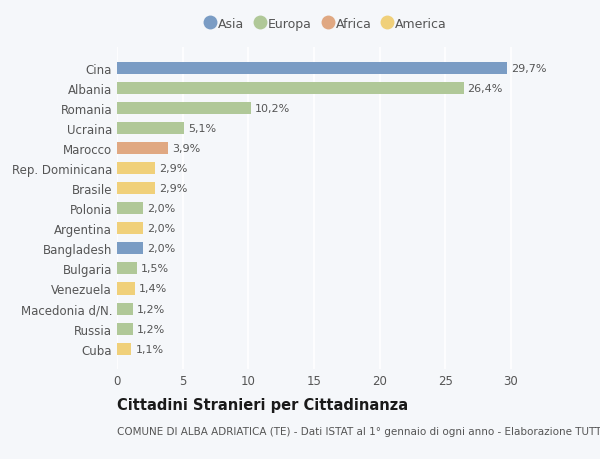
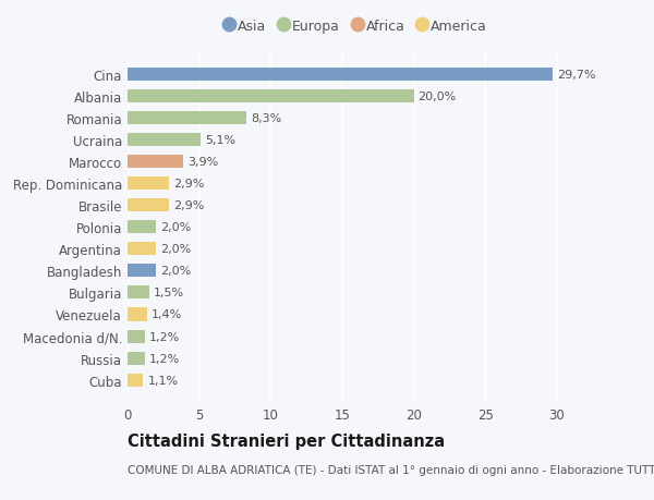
Albania: 26,4% -> 20,0%
Romania: 10,2% -> 8,3%
